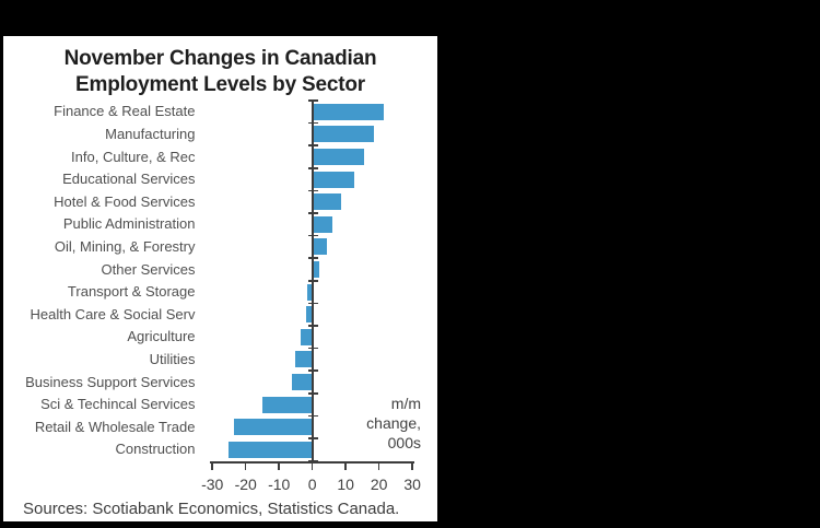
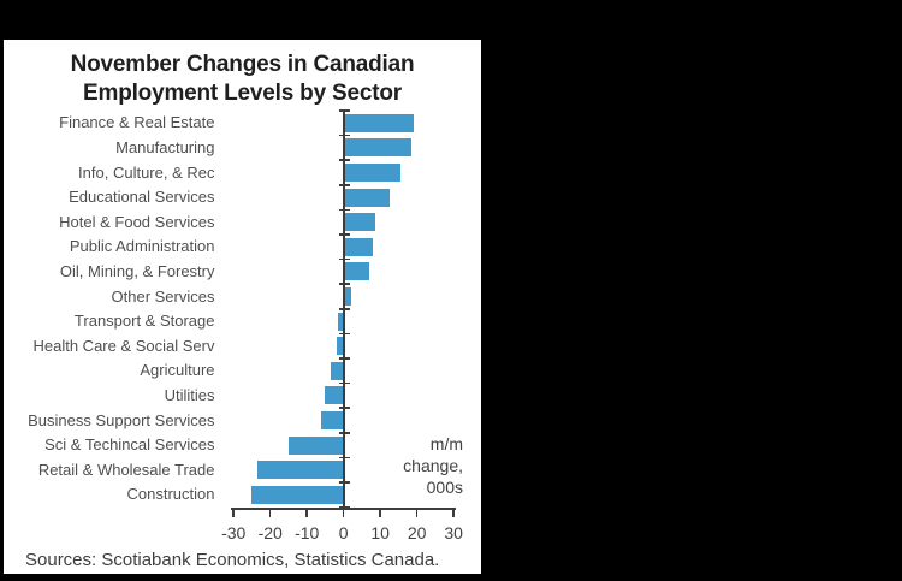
Finance & Real Estate: 22 -> 19
Public Administration: 6 -> 8
Oil, Mining, & Forestry: 4 -> 7
